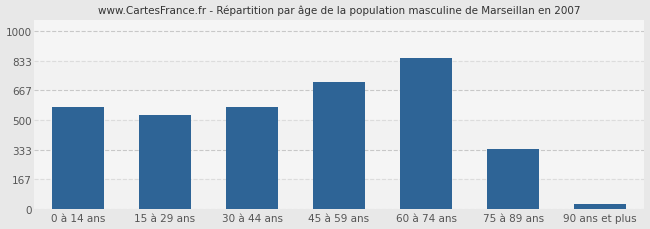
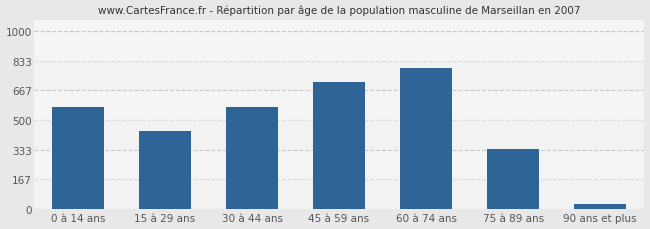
15 à 29 ans: 530 -> 440
60 à 74 ans: 840 -> 790
